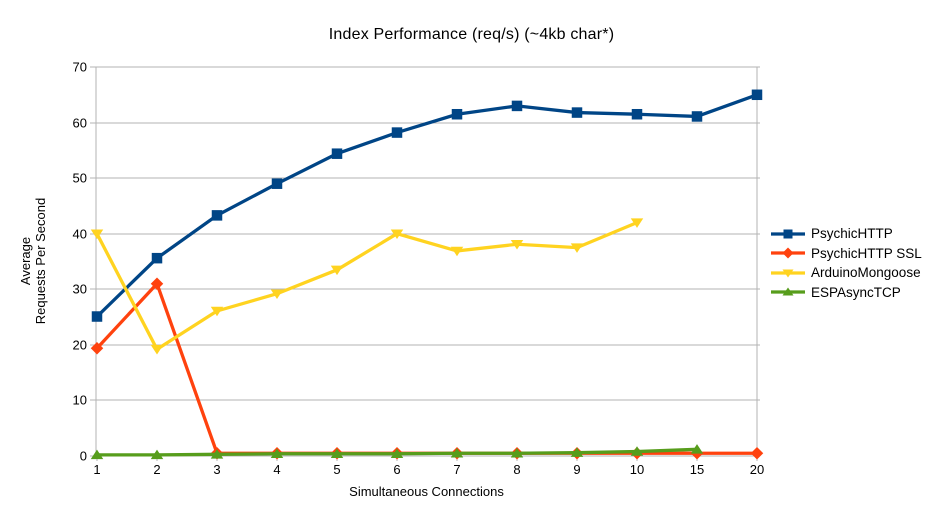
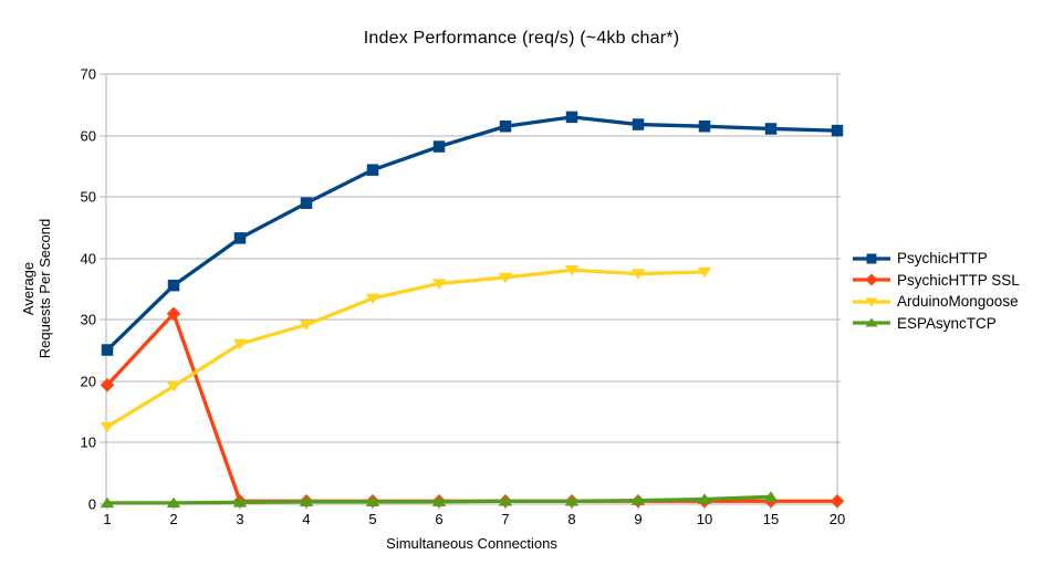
ArduinoMongoose/1: 40 -> 13
ArduinoMongoose/6: 40 -> 36
ArduinoMongoose/10: 42 -> 38
PsychicHTTP/20: 65 -> 61
